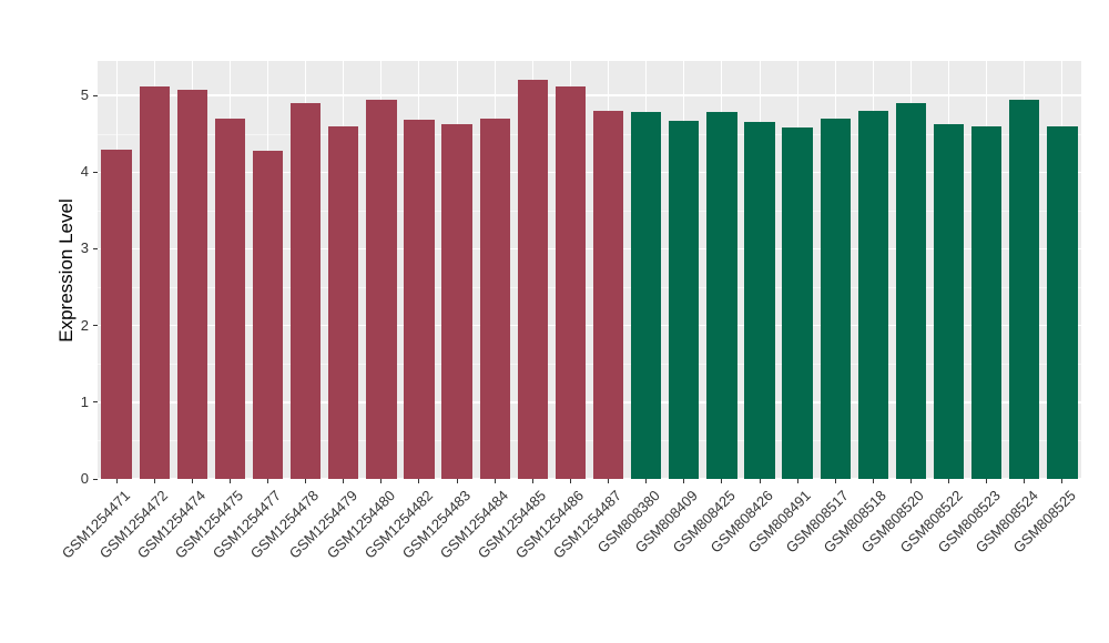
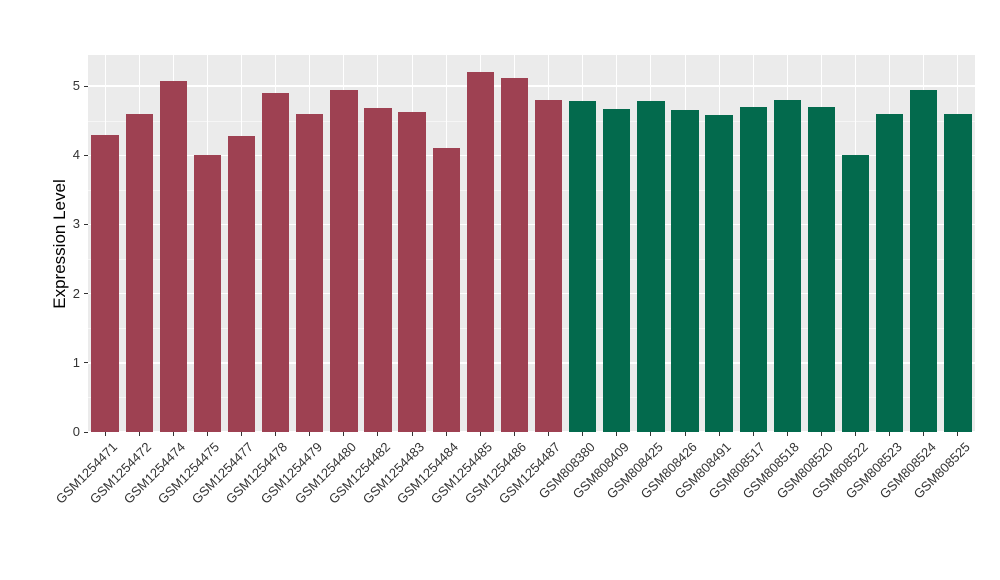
GSM1254472: 5.1 -> 4.6
GSM1254475: 4.7 -> 4.0
GSM1254484: 4.7 -> 4.1
GSM808520: 4.9 -> 4.7
GSM808522: 4.6 -> 4.0
